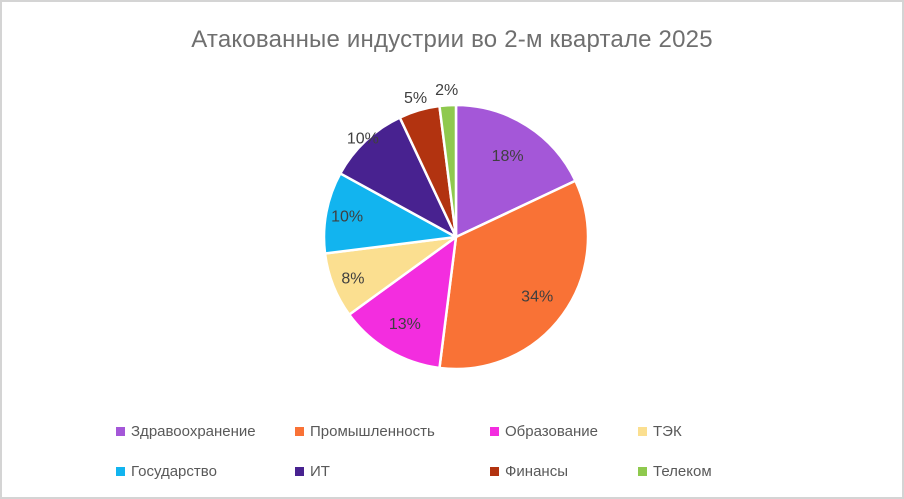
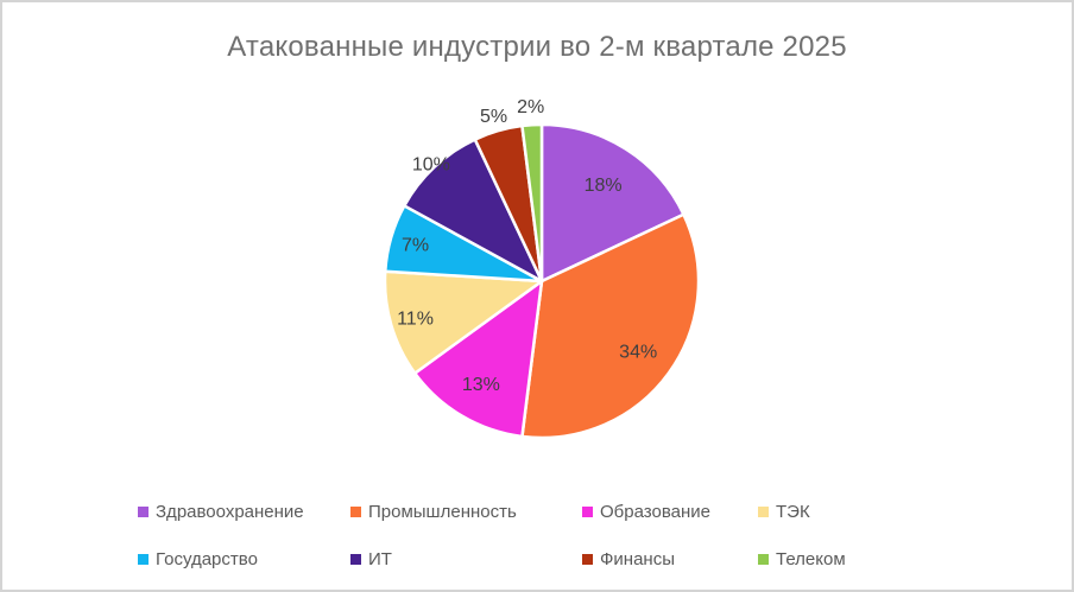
ТЭК: 8% -> 11%
Государство: 10% -> 7%
